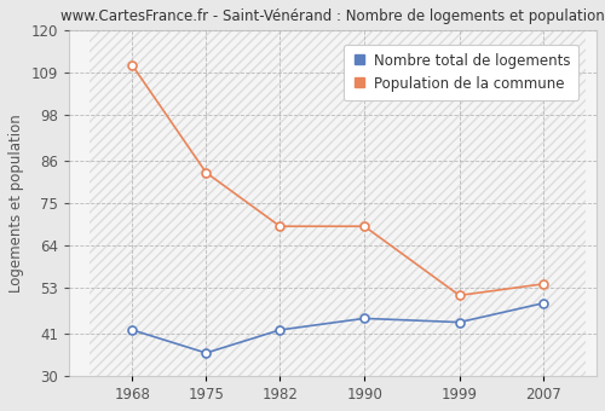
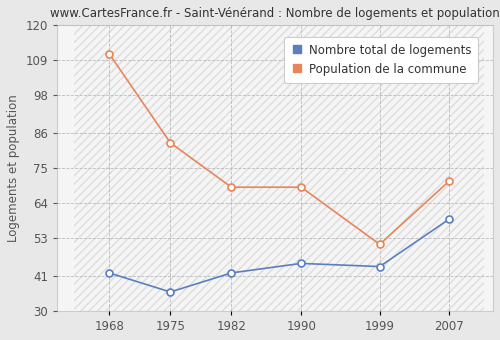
Nombre total de logements/2007: 49 -> 59
Population de la commune/2007: 54 -> 71
